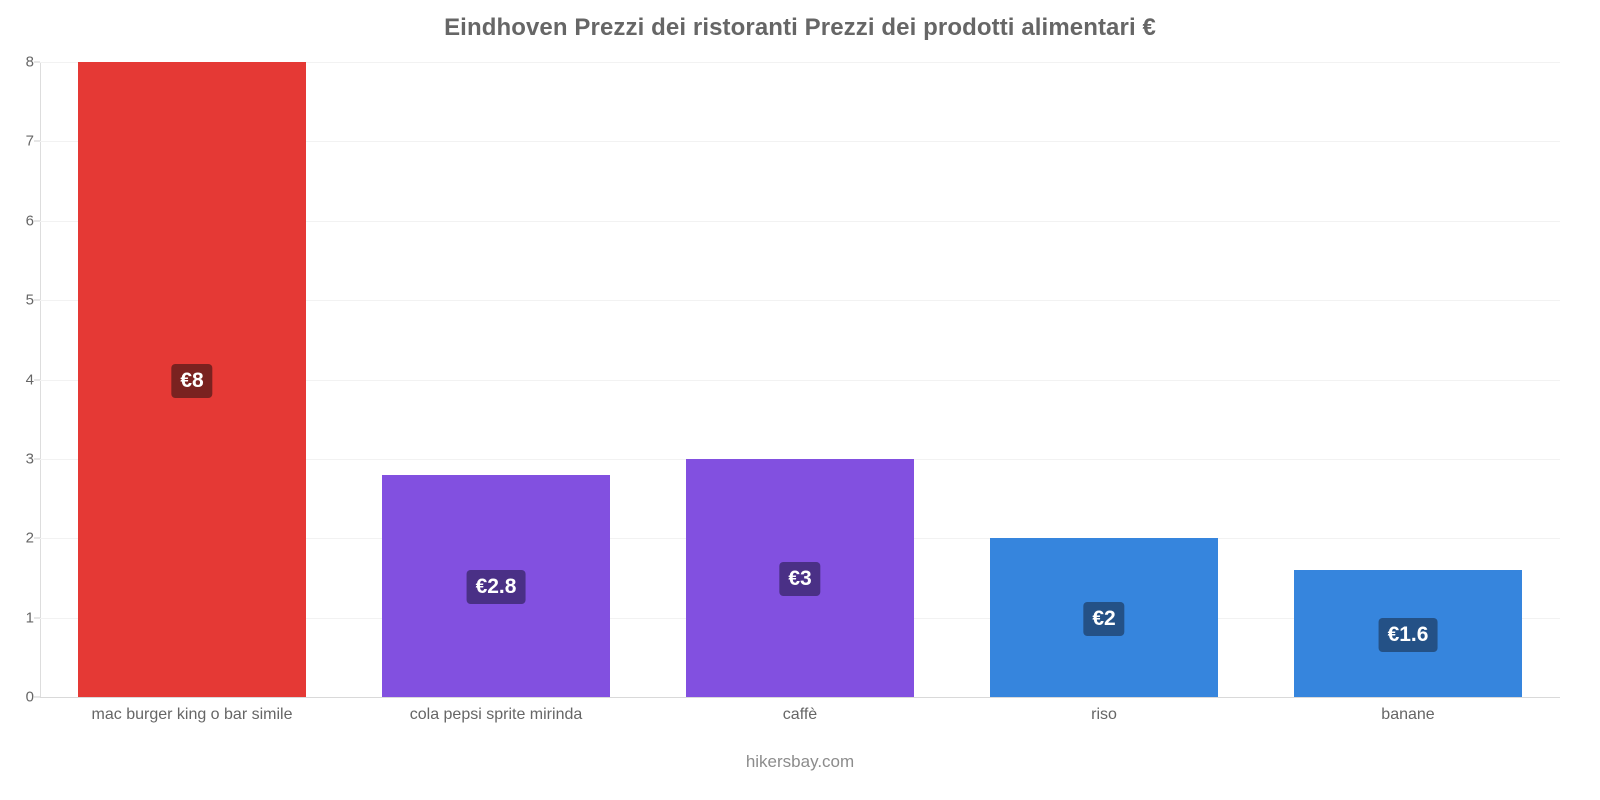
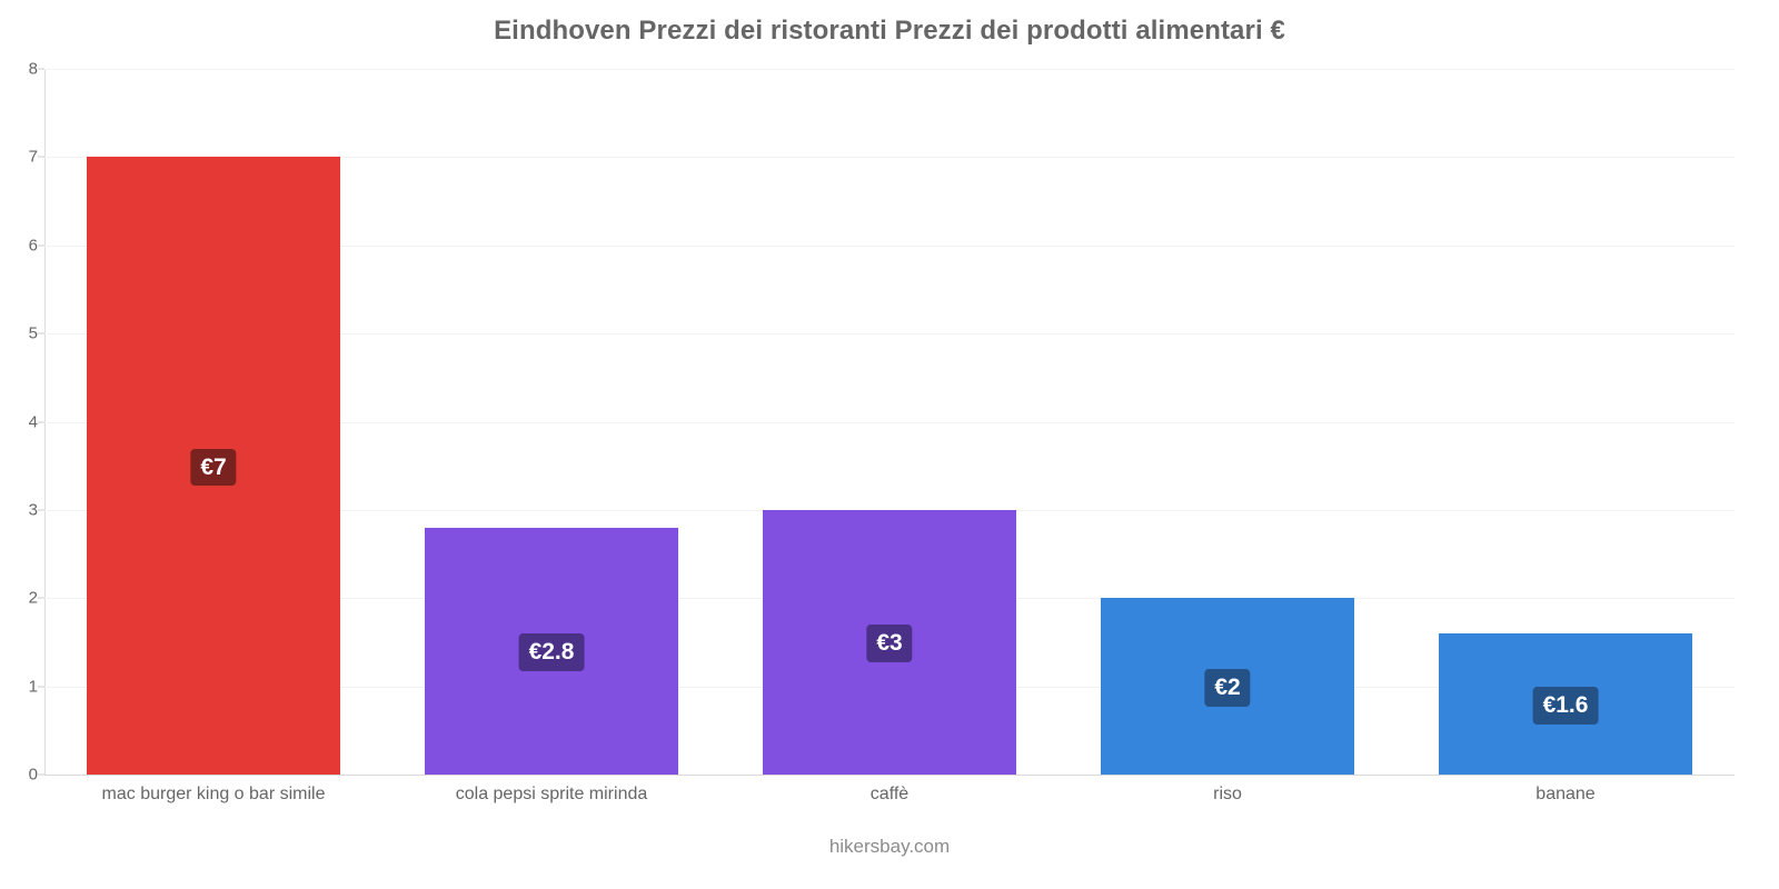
mac burger king o bar simile: €8 -> €7
